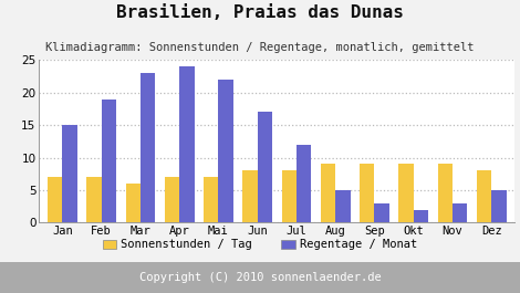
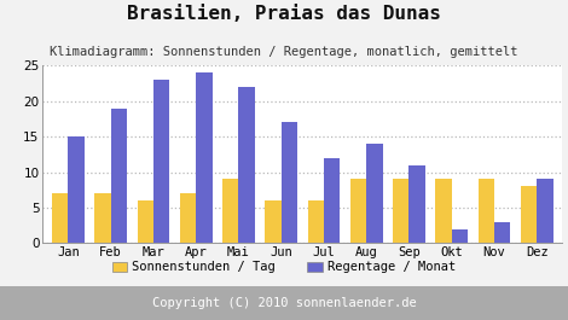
Sonnenstunden / Tag/Mai: 7 -> 9
Sonnenstunden / Tag/Jun: 8 -> 6
Sonnenstunden / Tag/Jul: 8 -> 6
Regentage / Monat/Aug: 5 -> 14
Regentage / Monat/Sep: 3 -> 11
Regentage / Monat/Dez: 5 -> 9
